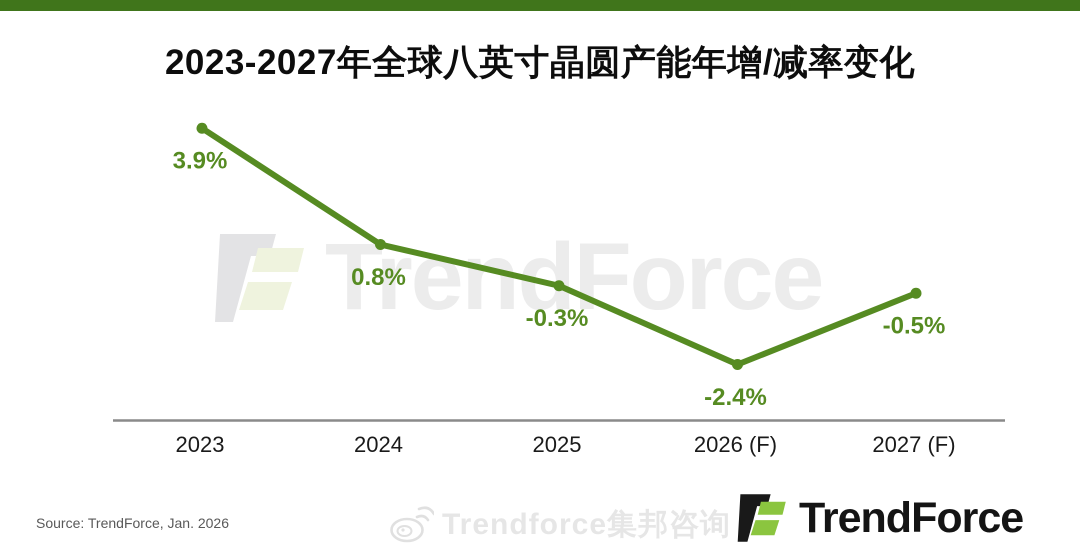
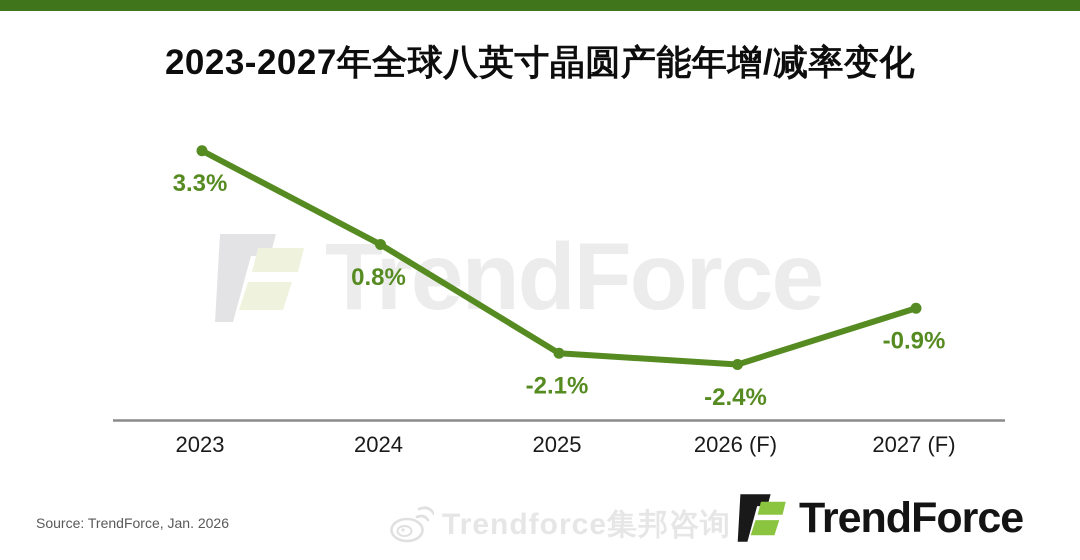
2023: 3.9% -> 3.3%
2025: -0.3% -> -2.1%
2027 (F): -0.5% -> -0.9%
